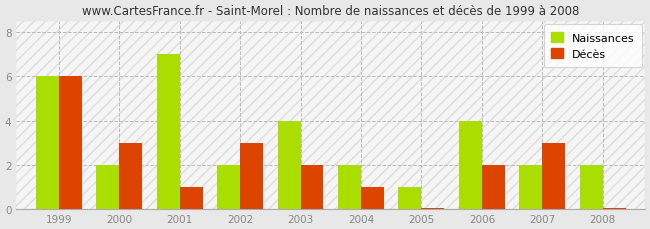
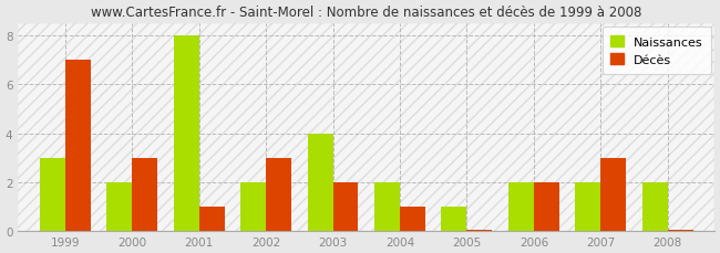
Naissances/1999: 6 -> 3
Décès/1999: 6.00 -> 7.00
Naissances/2001: 7 -> 8
Naissances/2006: 4 -> 2
